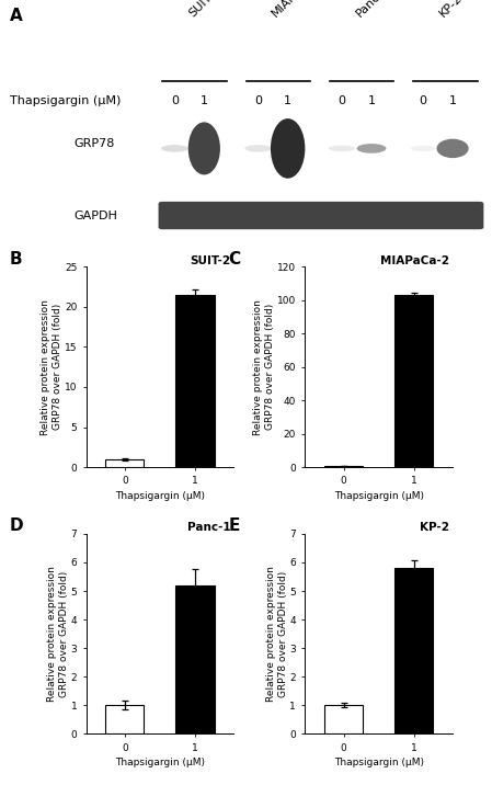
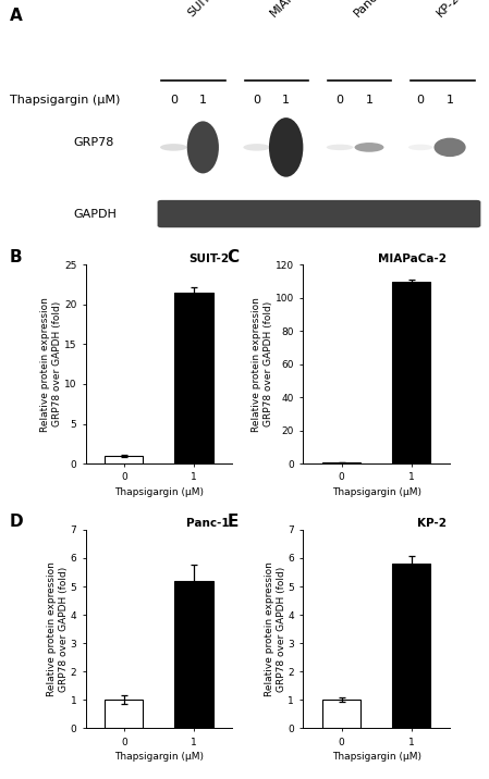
MIAPaCa-2/1: 103 -> 110
